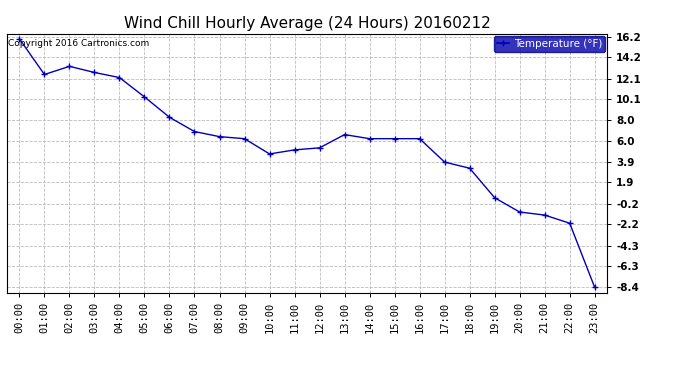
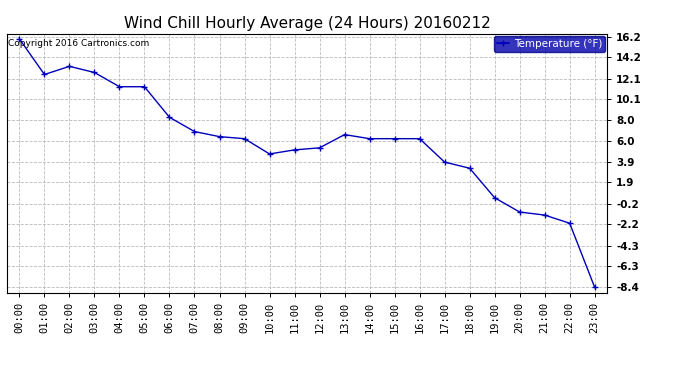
04:00: 12.2 -> 11.3
05:00: 10.3 -> 11.3
